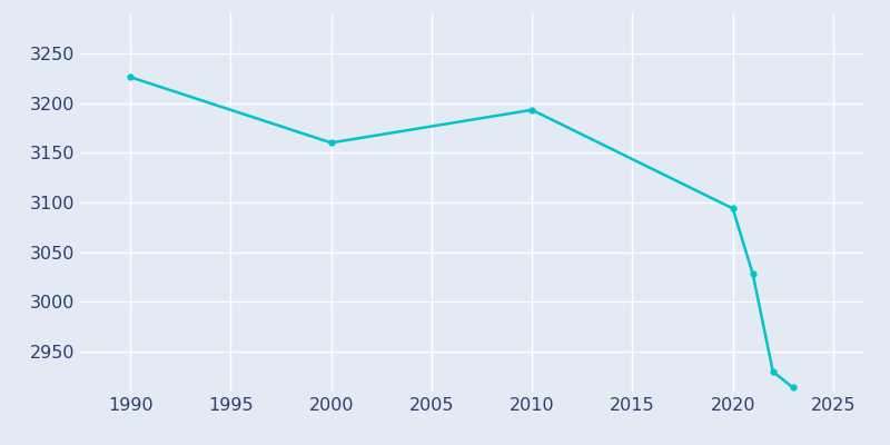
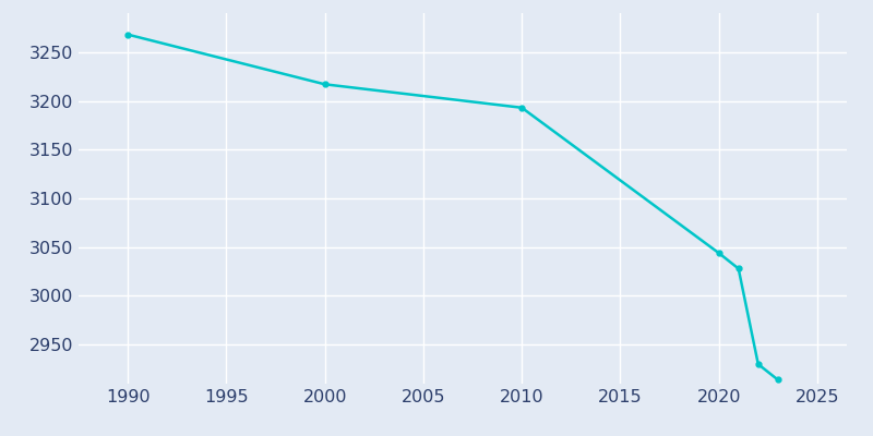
1990: 3226 -> 3268
2000: 3160 -> 3217
2020: 3094 -> 3044
